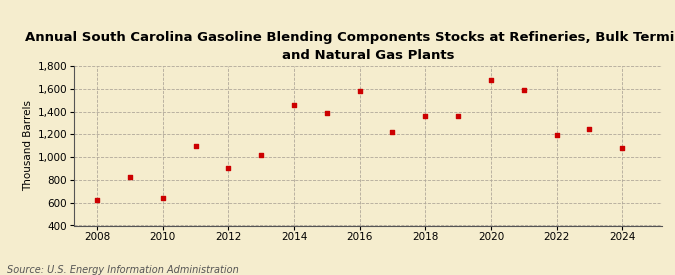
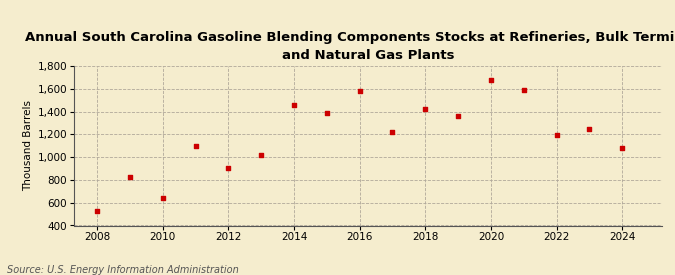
2008: 620 -> 530
2018: 1,360 -> 1,420
